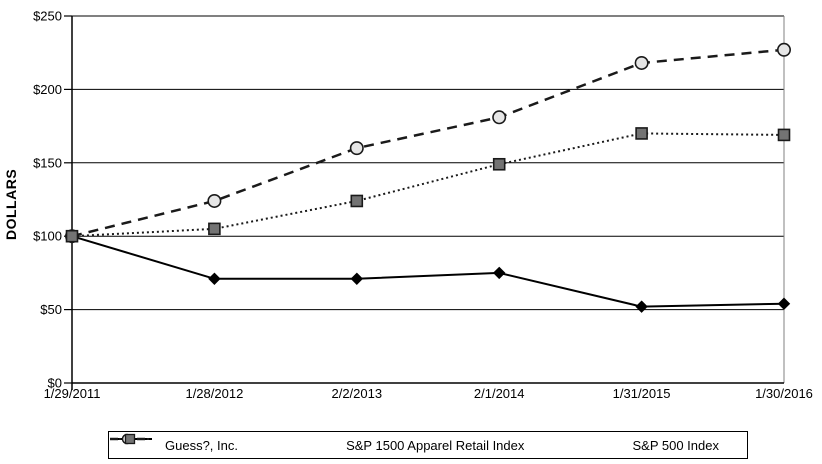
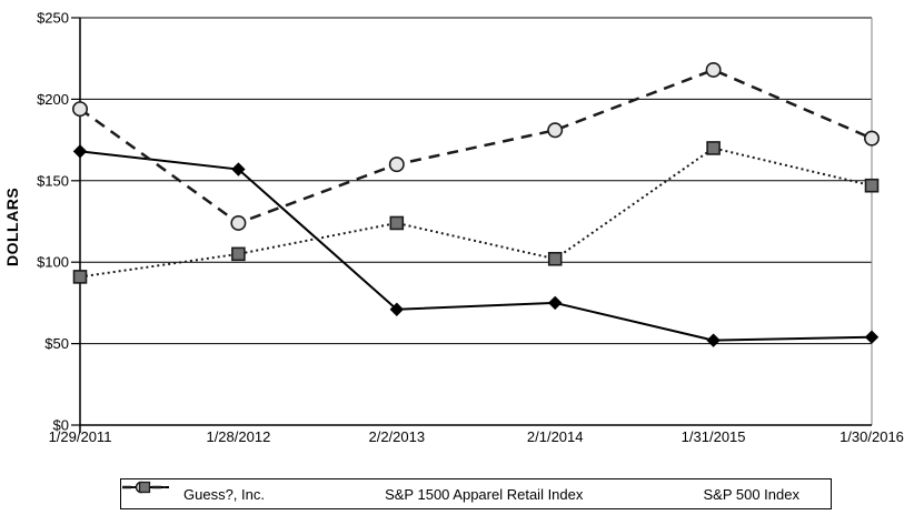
Guess?, Inc./1/29/2011: $100 -> $168
S&P 1500 Apparel Retail Index/1/29/2011: $100 -> $194
S&P 500 Index/1/29/2011: $100 -> $91
Guess?, Inc./1/28/2012: $71 -> $157
S&P 500 Index/2/1/2014: $149 -> $102
S&P 1500 Apparel Retail Index/1/30/2016: $227 -> $176
S&P 500 Index/1/30/2016: $169 -> $147
